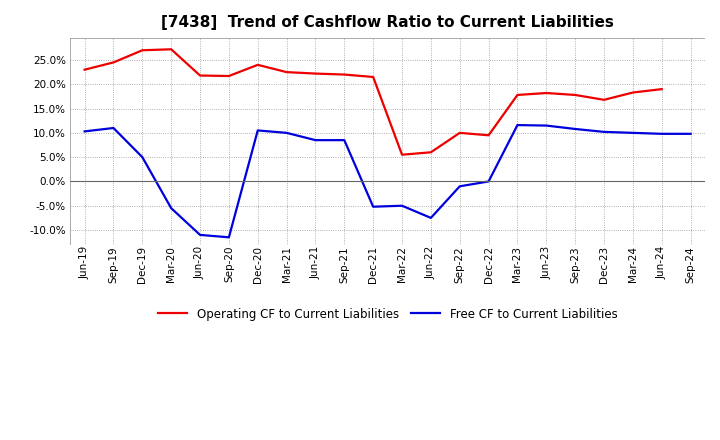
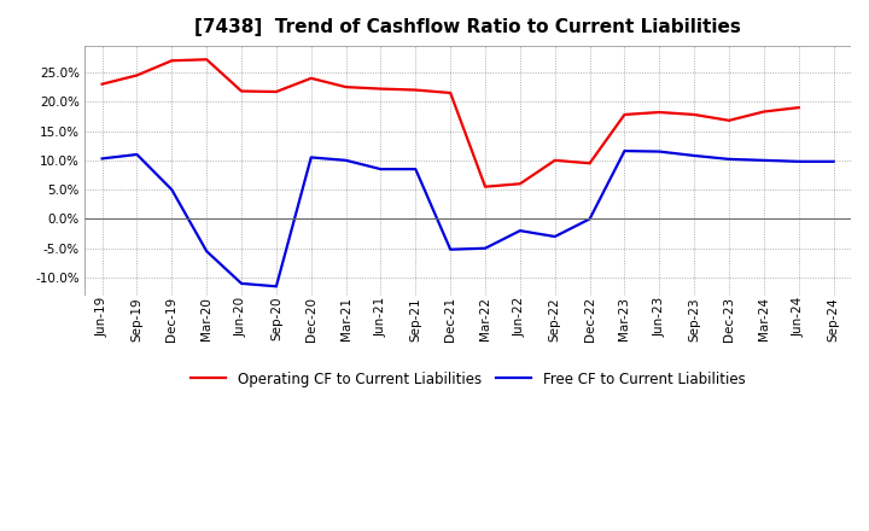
Free CF to Current Liabilities/Jun-22: -7.5% -> -2.0%
Free CF to Current Liabilities/Sep-22: -1.0% -> -3.0%
